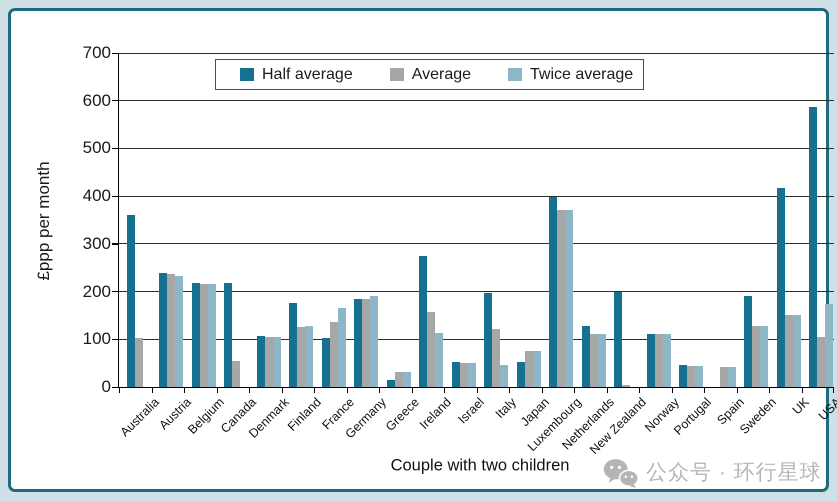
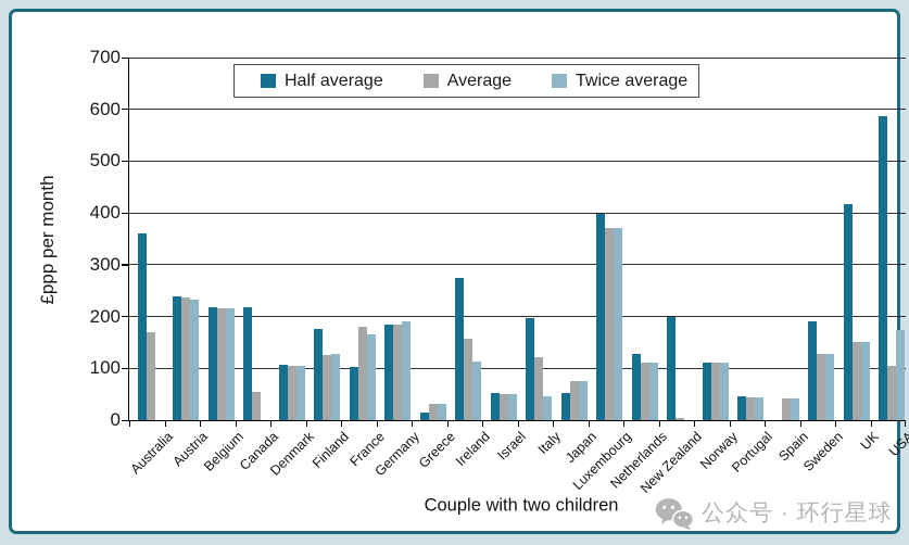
Average/Australia: 100 -> 170
Average/France: 140 -> 180
